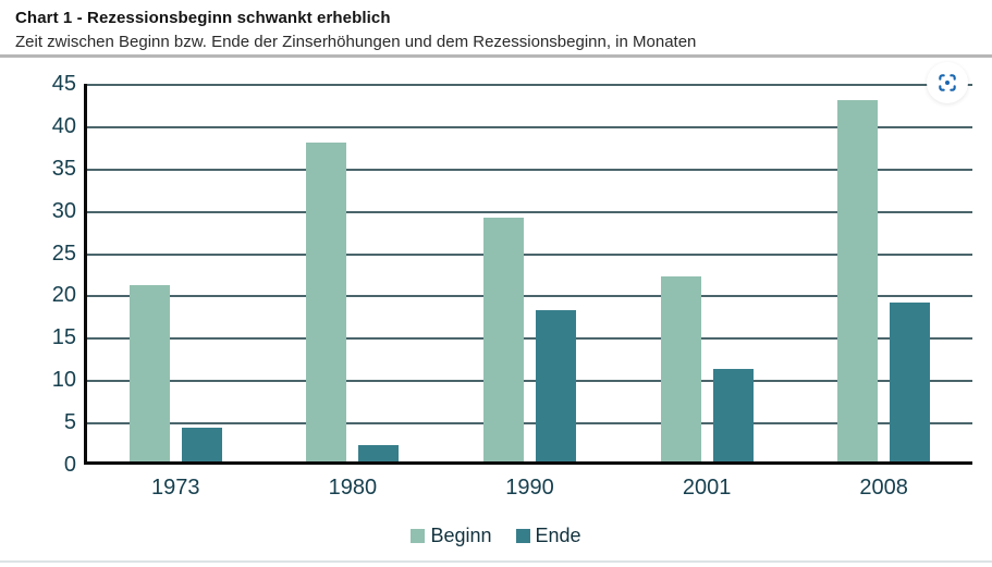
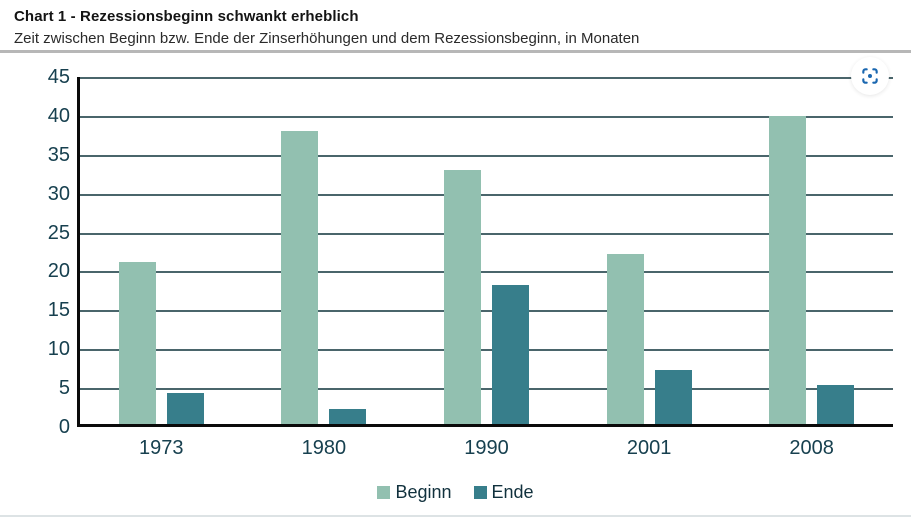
Beginn/1990: 29 -> 33
Ende/2001: 11 -> 7
Beginn/2008: 43 -> 40
Ende/2008: 19 -> 5
